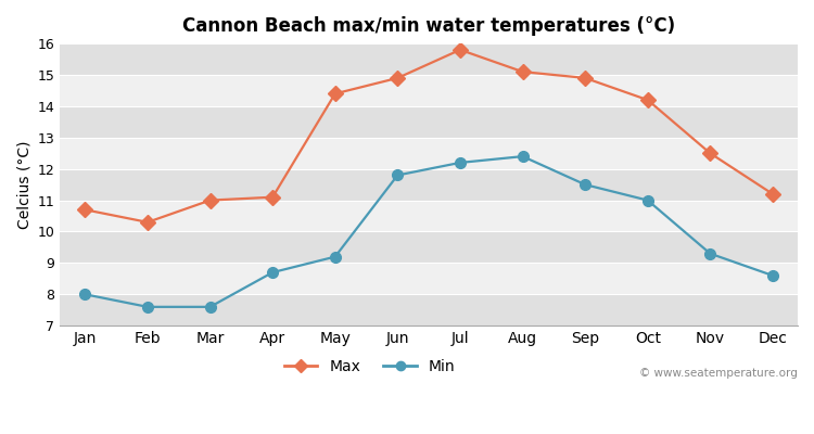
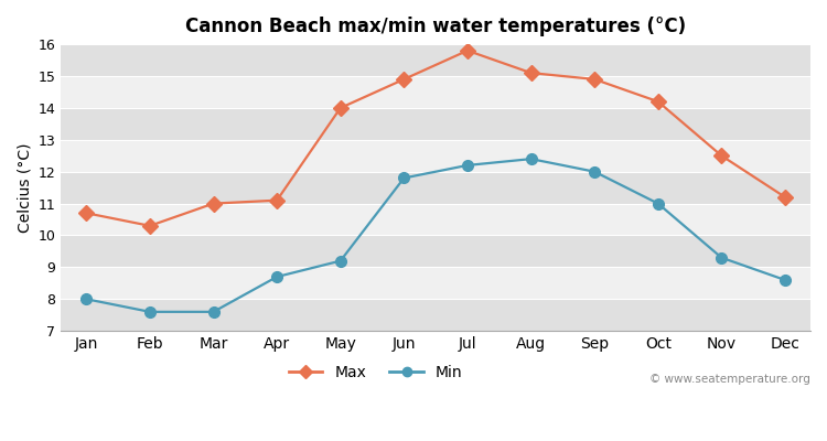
Max/May: 14.4 -> 14.0
Min/Sep: 11.5 -> 12.0
